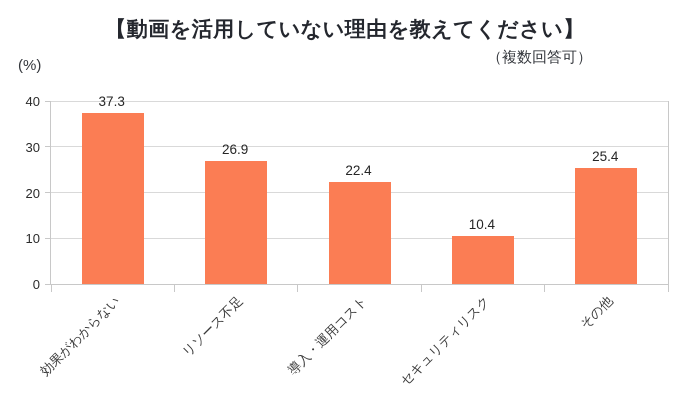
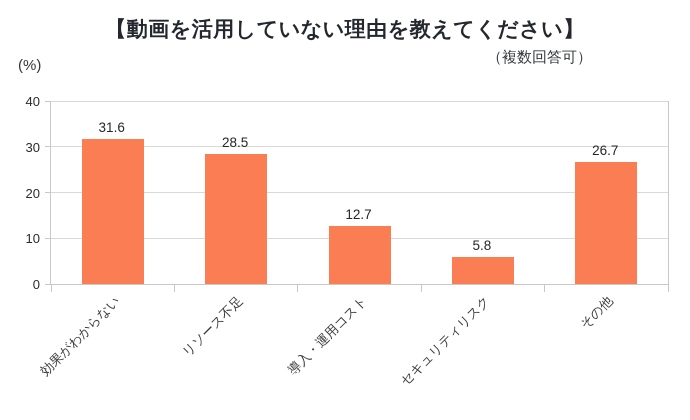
効果がわからない: 37.3 -> 31.6
リソース不足: 26.9 -> 28.5
導入・運用コスト: 22.4 -> 12.7
セキュリティリスク: 10.4 -> 5.8
その他: 25.4 -> 26.7
